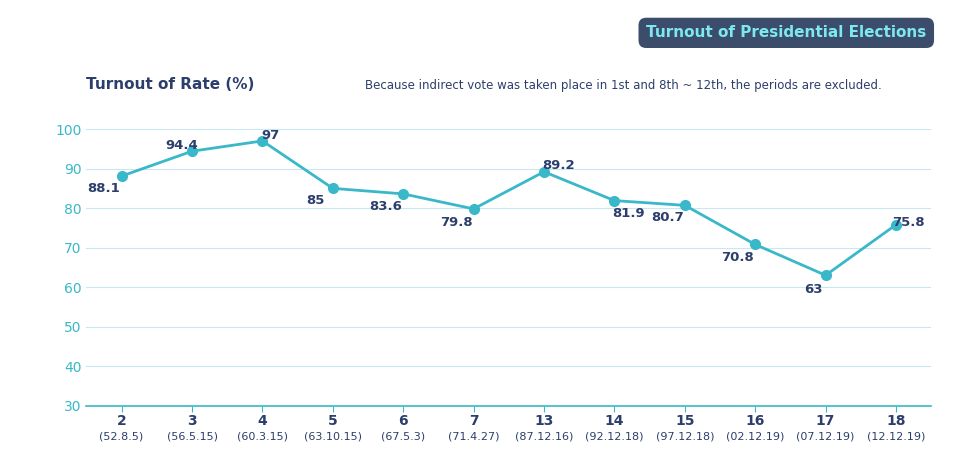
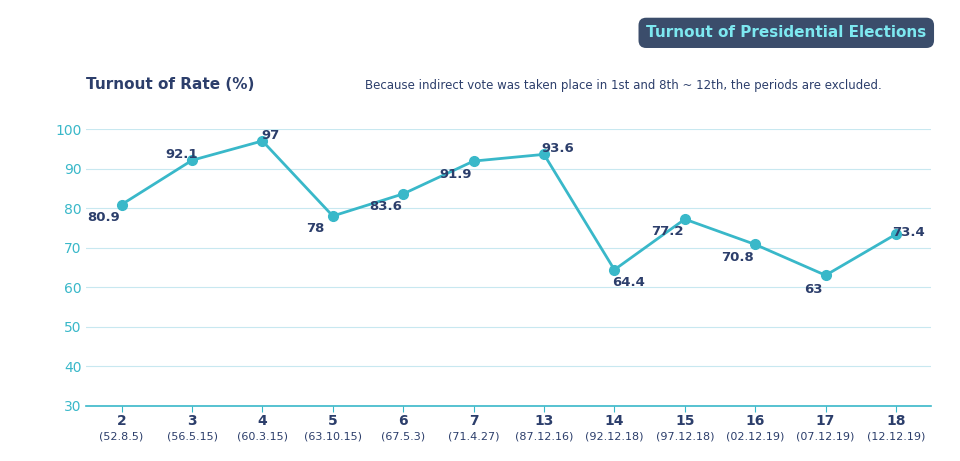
2: 88.1 -> 80.9
3: 94.4 -> 92.1
5: 85 -> 78
7: 79.8 -> 91.9
13: 89.2 -> 93.6
14: 81.9 -> 64.4
15: 80.7 -> 77.2
18: 75.8 -> 73.4
